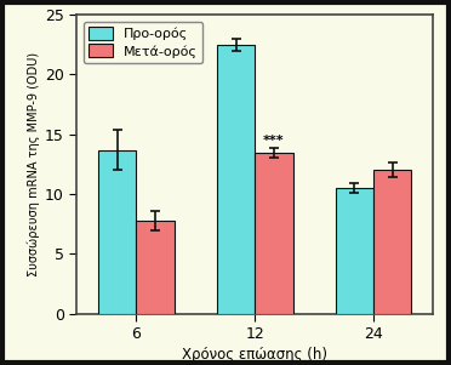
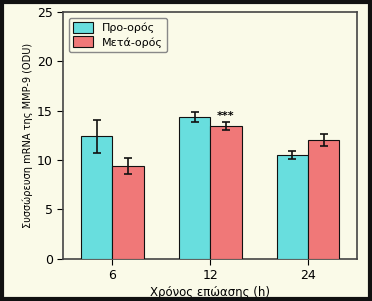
Προ-ορός/6: 13.7 -> 12.4
Μετά-ορός/6: 7.8 -> 9.4
Προ-ορός/12: 22.5 -> 14.4
